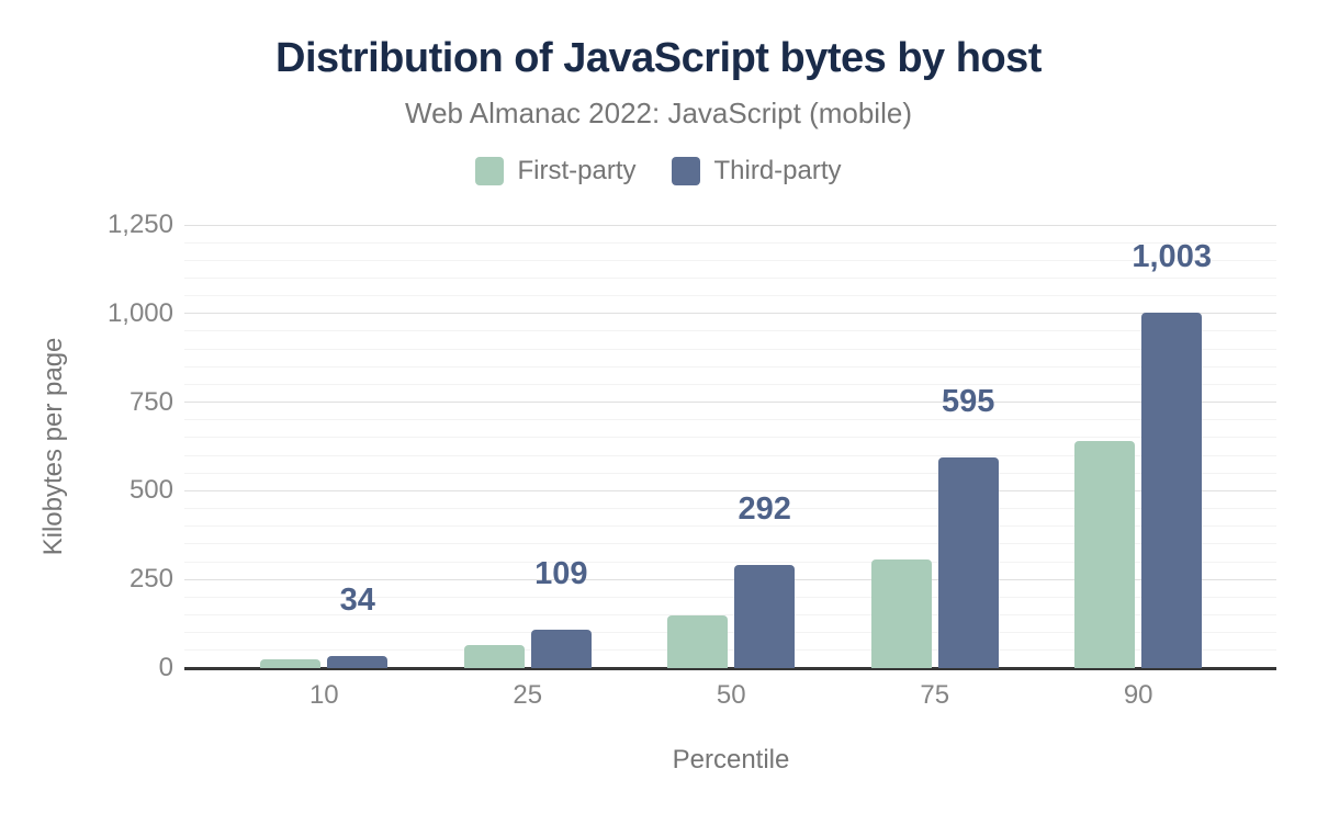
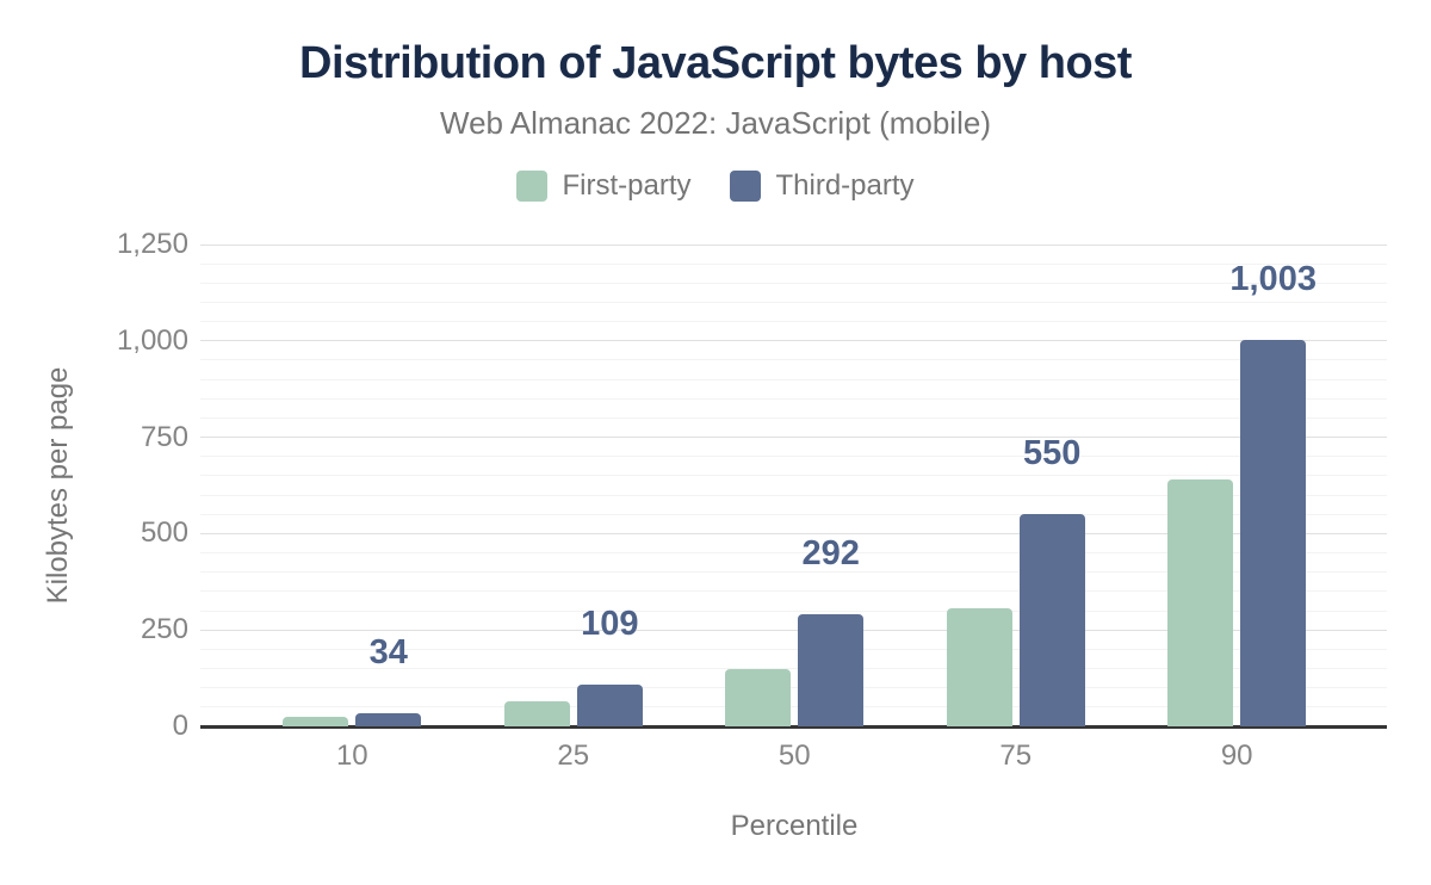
Third-party/75: 595 -> 550
